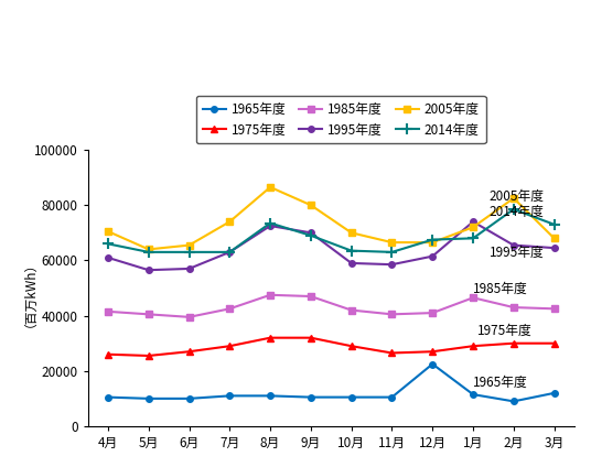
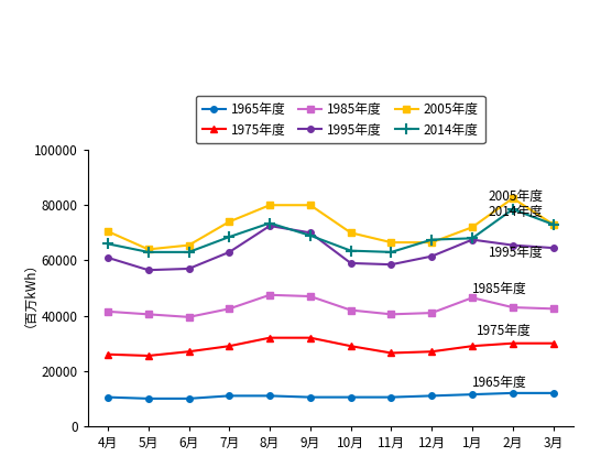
2014年度/7月: 63000 -> 68500
2005年度/8月: 86500 -> 80000
1965年度/12月: 22500 -> 11000
1995年度/1月: 74000 -> 67500
1965年度/2月: 9000 -> 12000
2005年度/3月: 68000 -> 73000
